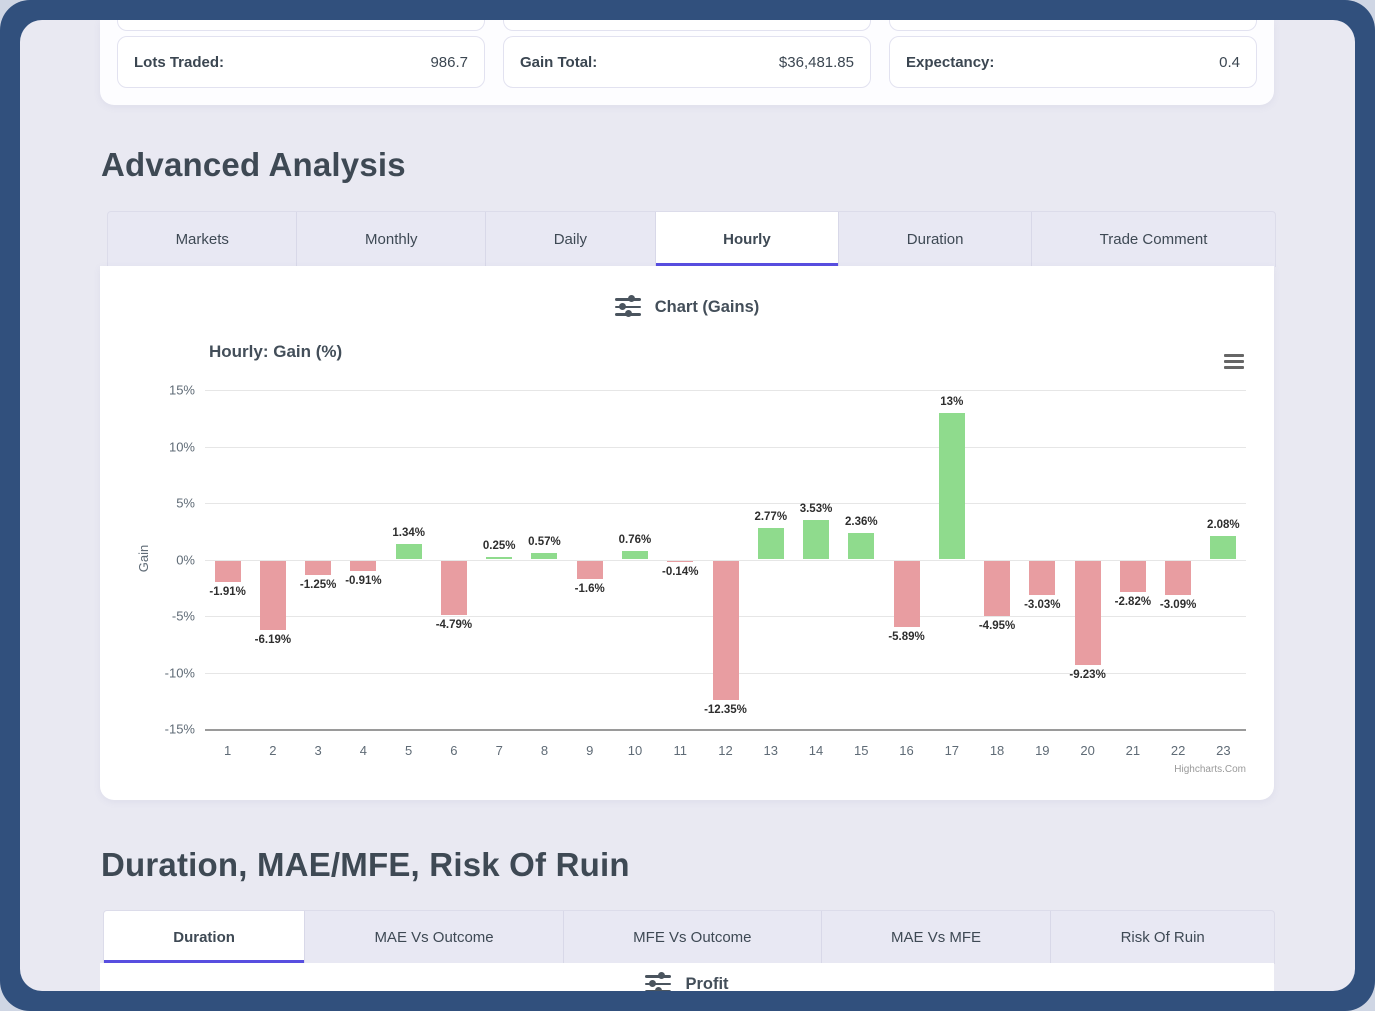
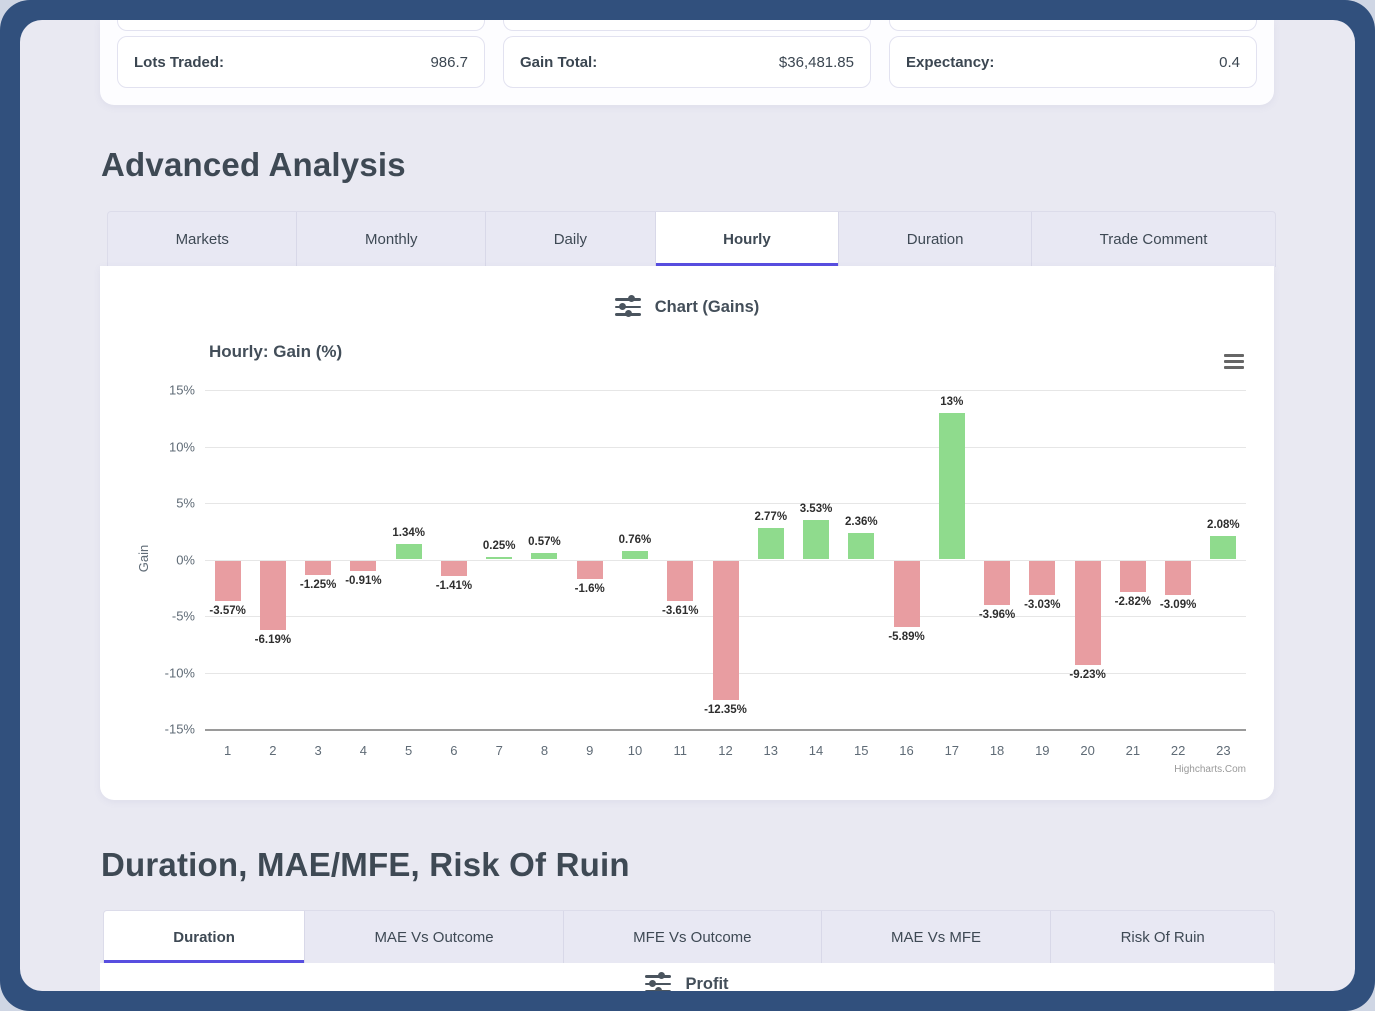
1: -1.91% -> -3.57%
6: -4.79% -> -1.41%
11: -0.14% -> -3.61%
18: -4.95% -> -3.96%
